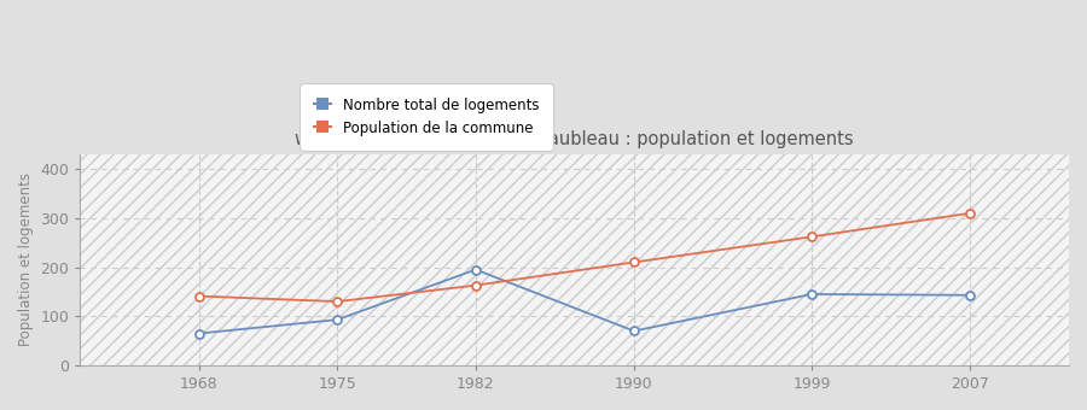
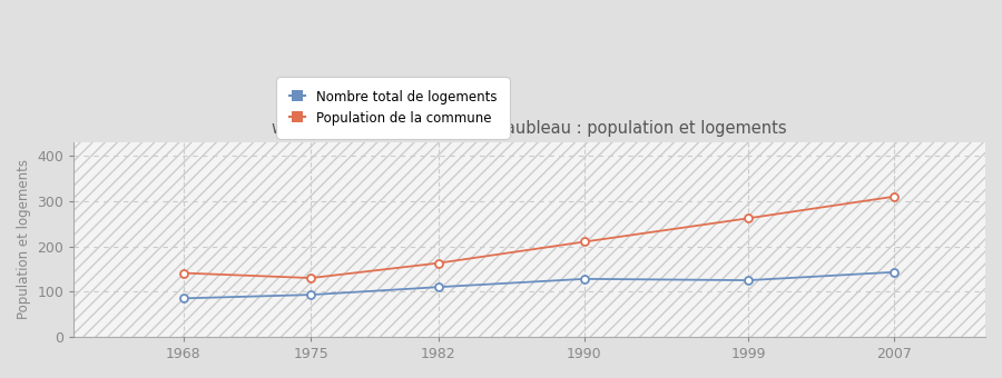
Nombre total de logements/1968: 65 -> 85
Nombre total de logements/1982: 195 -> 110
Nombre total de logements/1990: 70 -> 128
Nombre total de logements/1999: 145 -> 125
